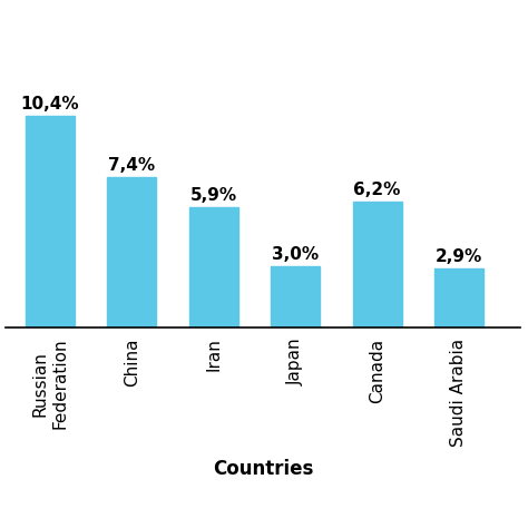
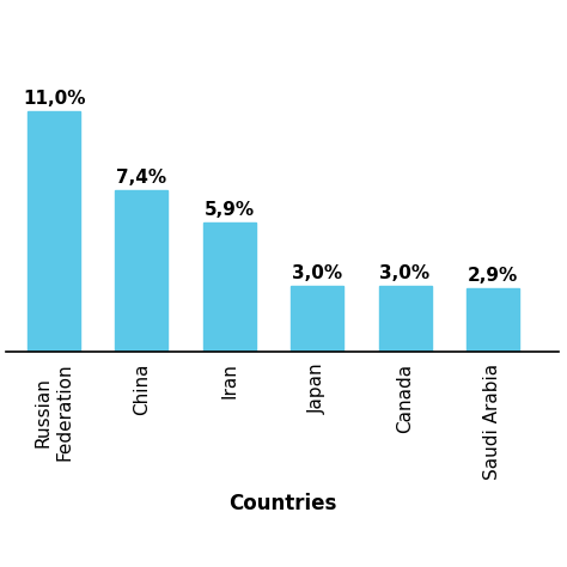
Russian Federation: 10,4% -> 11,0%
Canada: 6,2% -> 3,0%
